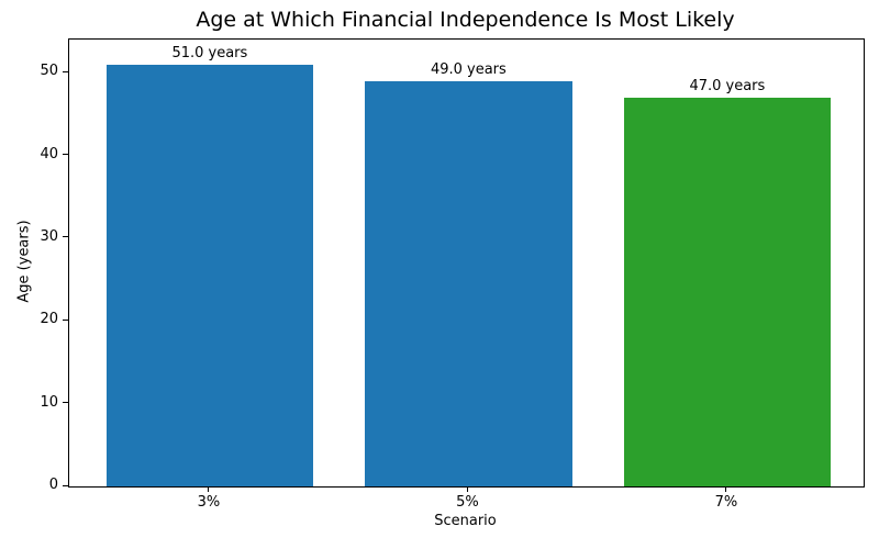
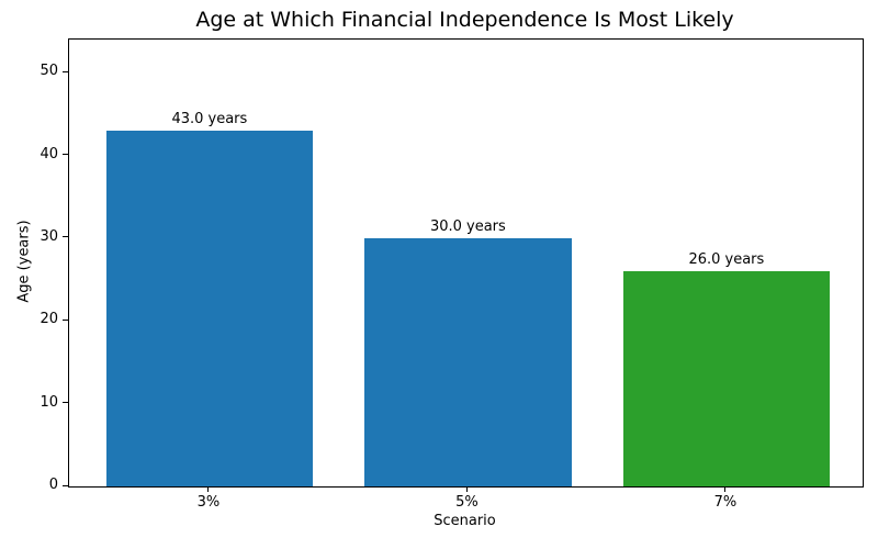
3%: 51.0 -> 43.0
5%: 49.0 -> 30.0
7%: 47.0 -> 26.0
